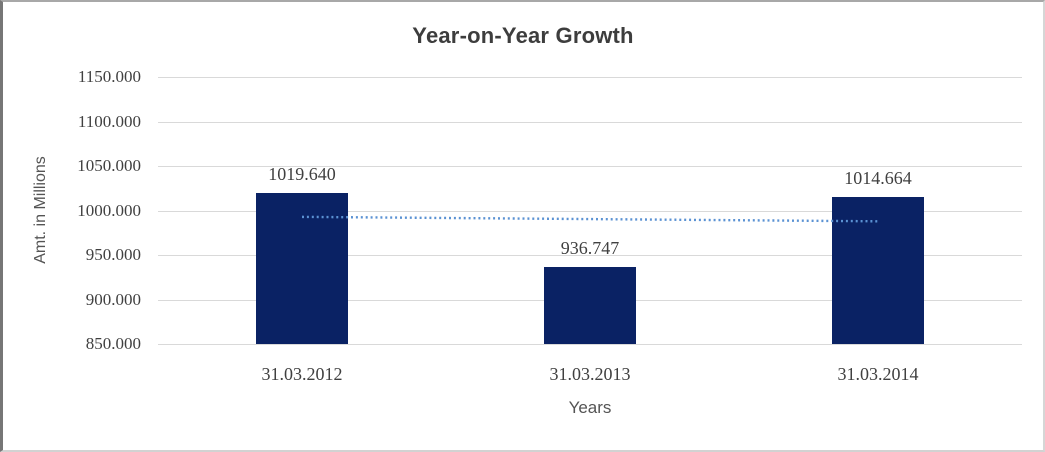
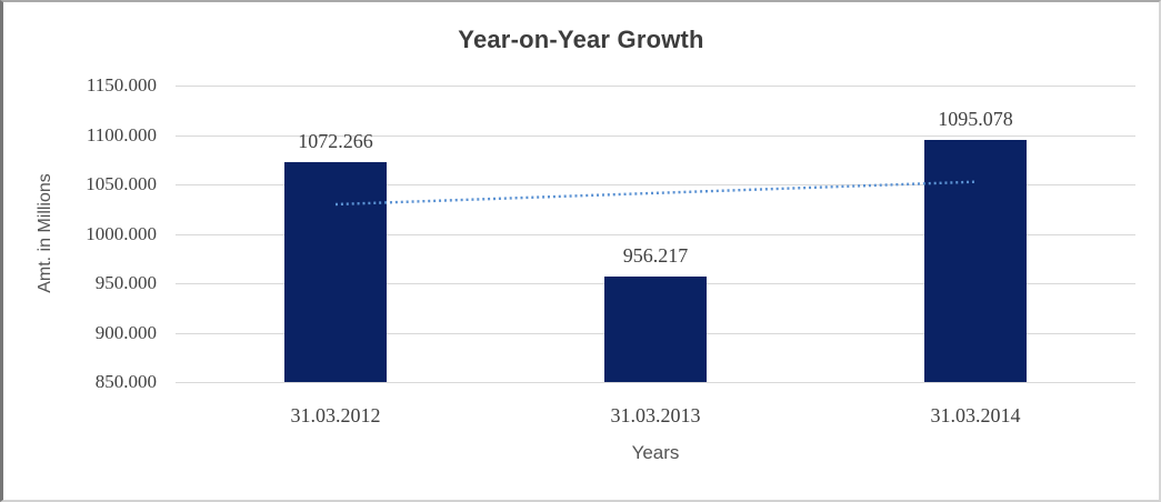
31.03.2012: 1019.640 -> 1072.266
31.03.2013: 936.747 -> 956.217
31.03.2014: 1014.664 -> 1095.078
